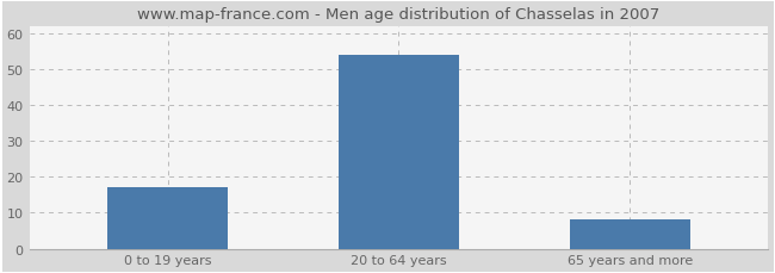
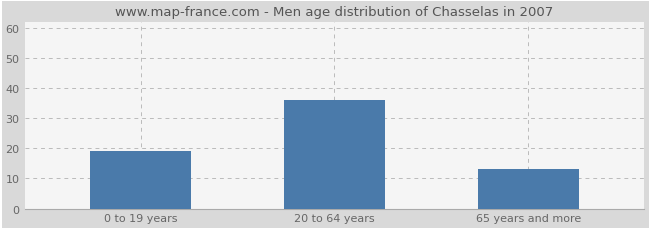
0 to 19 years: 17 -> 19
20 to 64 years: 54 -> 36
65 years and more: 8 -> 13
